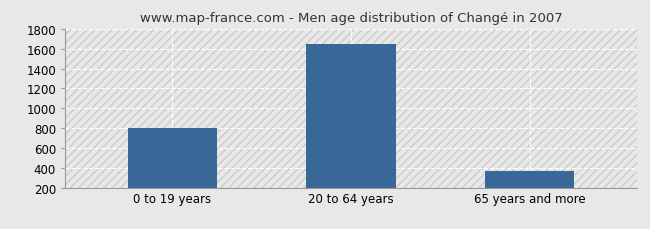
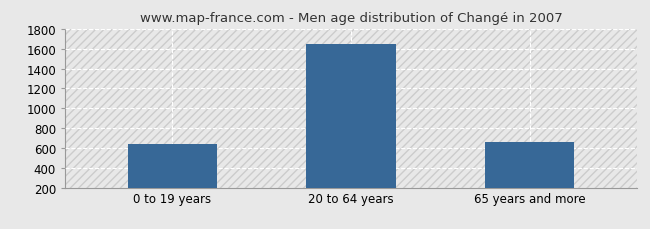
0 to 19 years: 800 -> 640
65 years and more: 370 -> 660
